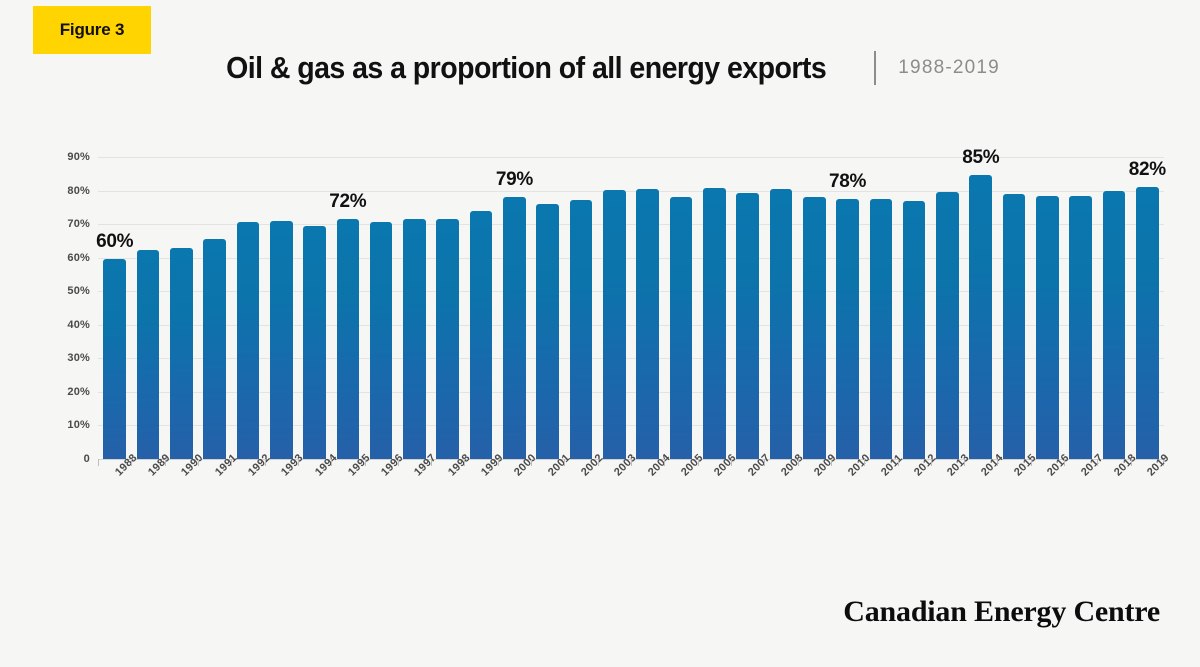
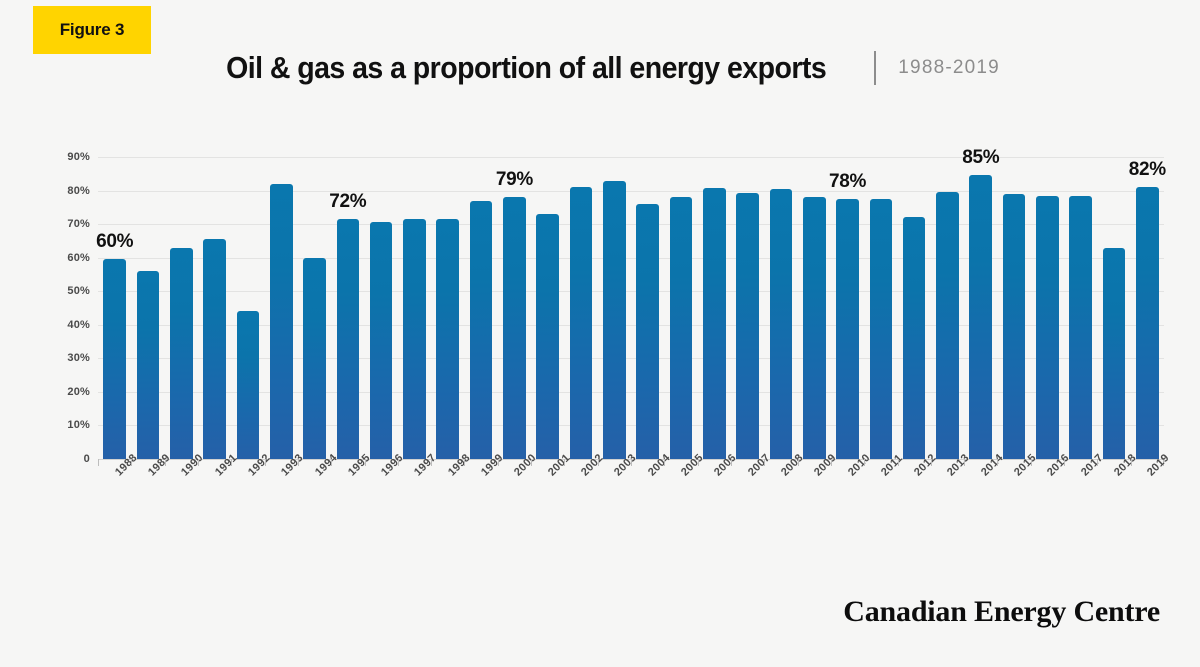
1989: 62% -> 56%
1992: 70% -> 44%
1993: 71% -> 82%
1994: 69% -> 60%
1999: 74% -> 77%
2001: 76% -> 73%
2002: 77% -> 81%
2003: 80% -> 83%
2004: 80% -> 76%
2012: 77% -> 72%
2018: 80% -> 63%
